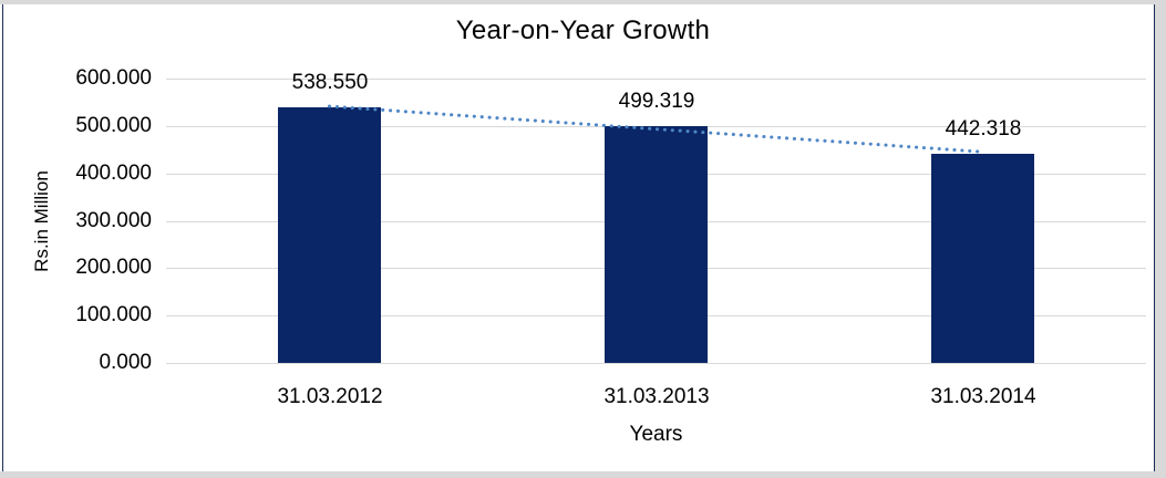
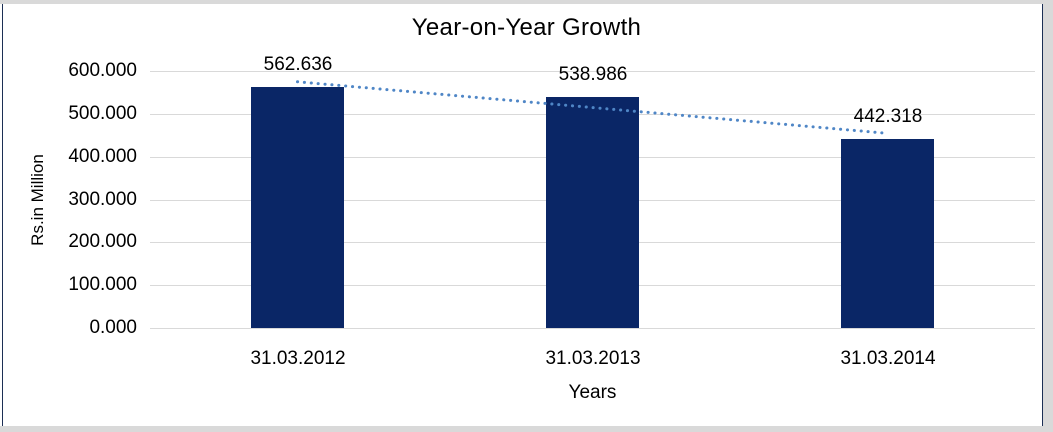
31.03.2012: 538.550 -> 562.636
31.03.2013: 499.319 -> 538.986
